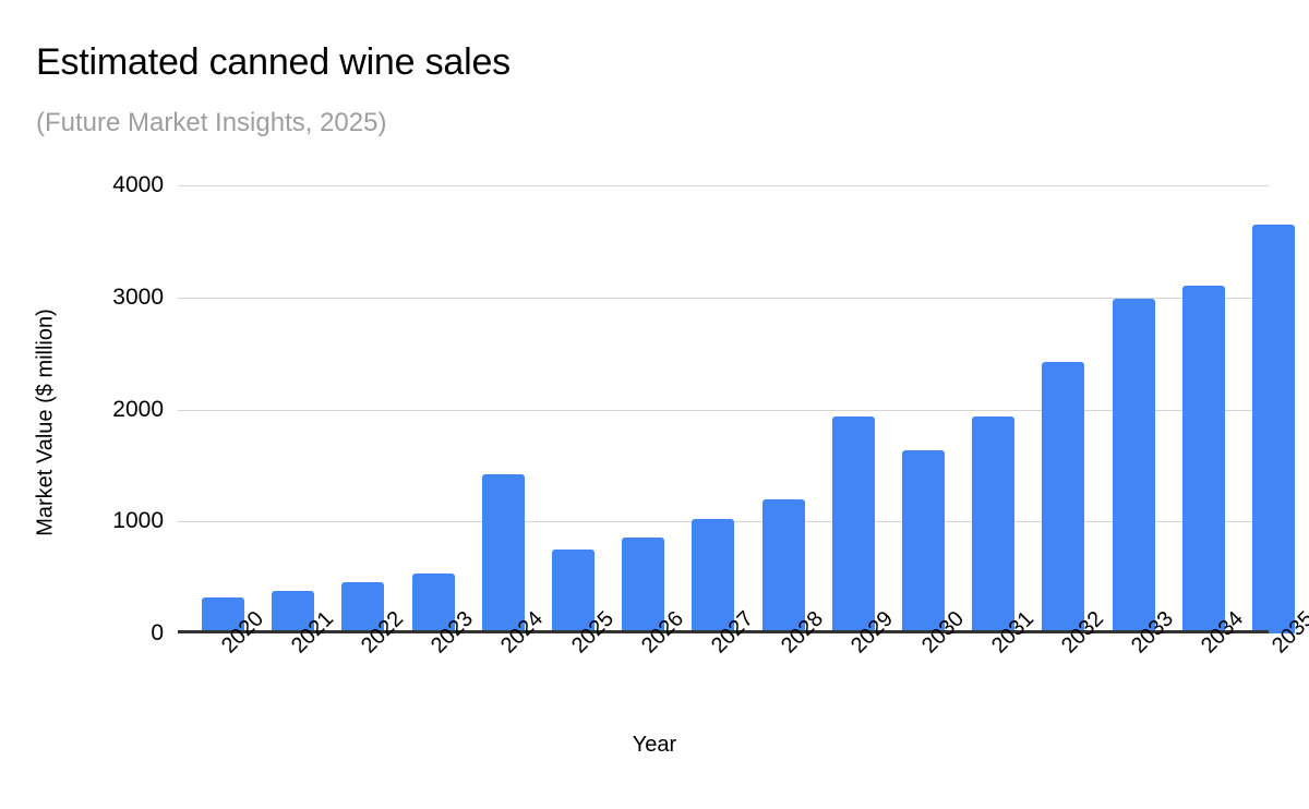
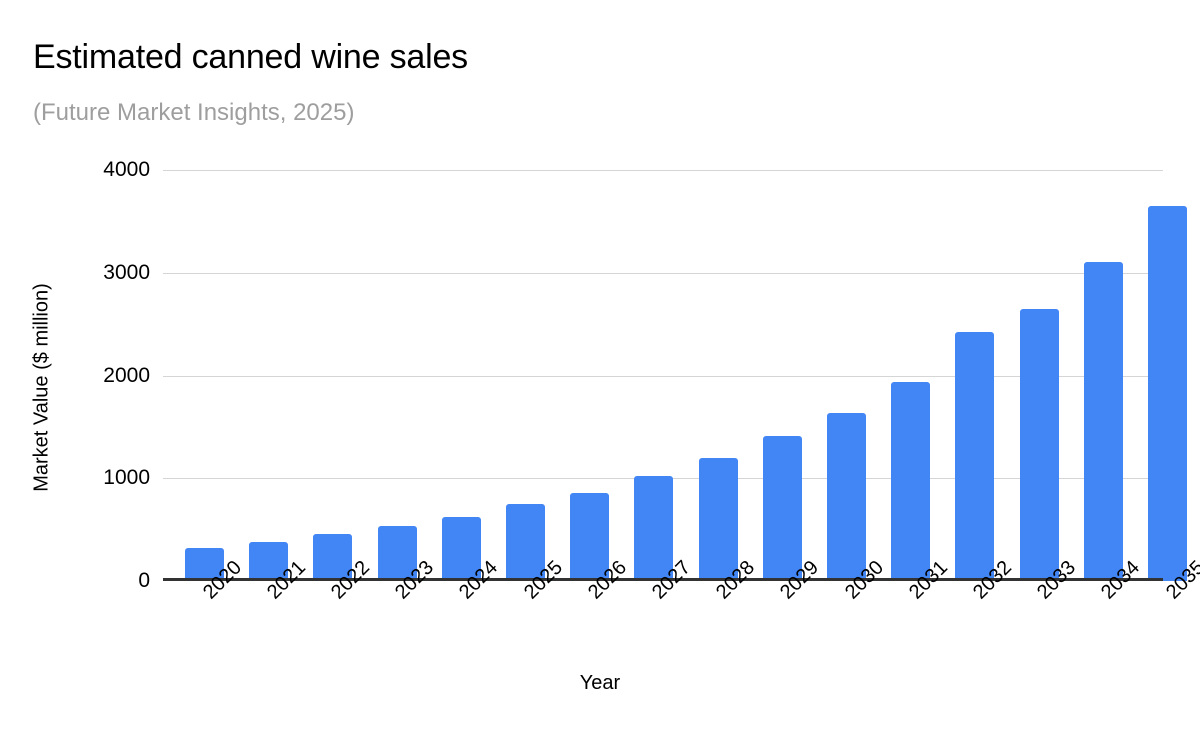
2024: 1420 -> 620
2029: 1940 -> 1410
2033: 2990 -> 2650
